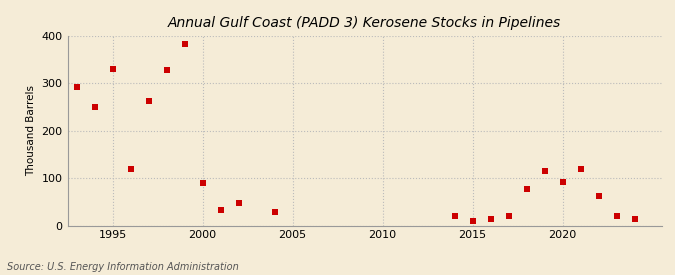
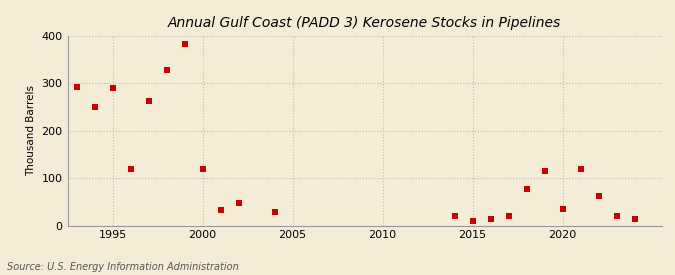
1995: 330 -> 290
2000: 90 -> 120
2020: 92 -> 35
